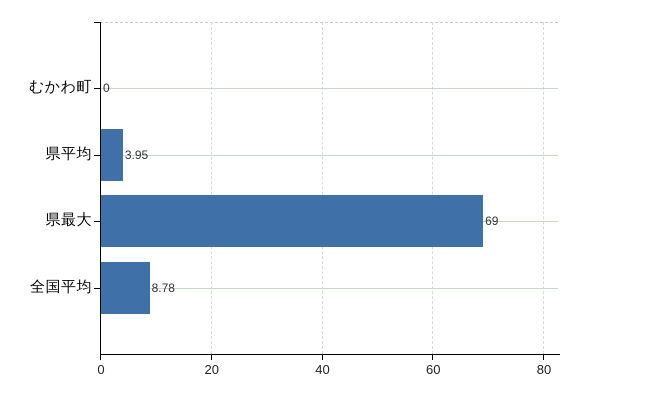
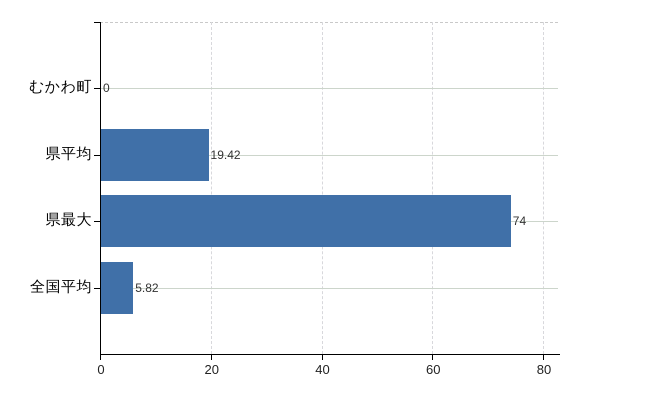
県平均: 3.95 -> 19.42
県最大: 69 -> 74
全国平均: 8.78 -> 5.82
